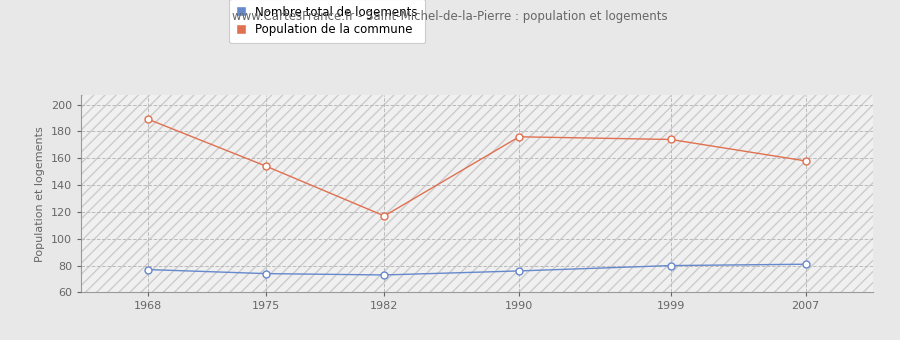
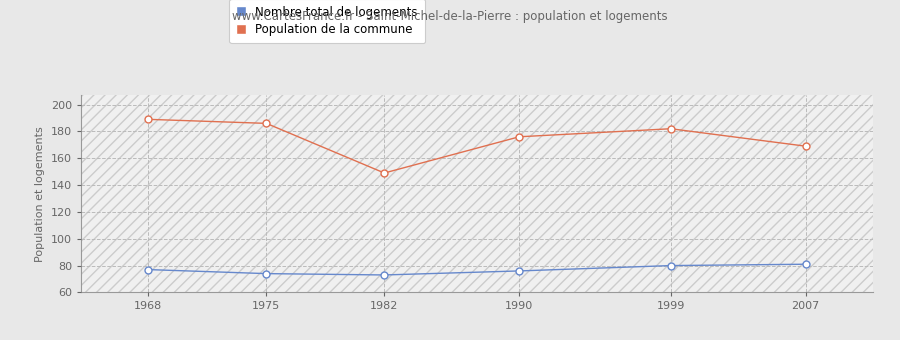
Population de la commune/1975: 154 -> 186
Population de la commune/1982: 117 -> 149
Population de la commune/1999: 174 -> 182
Population de la commune/2007: 158 -> 169
